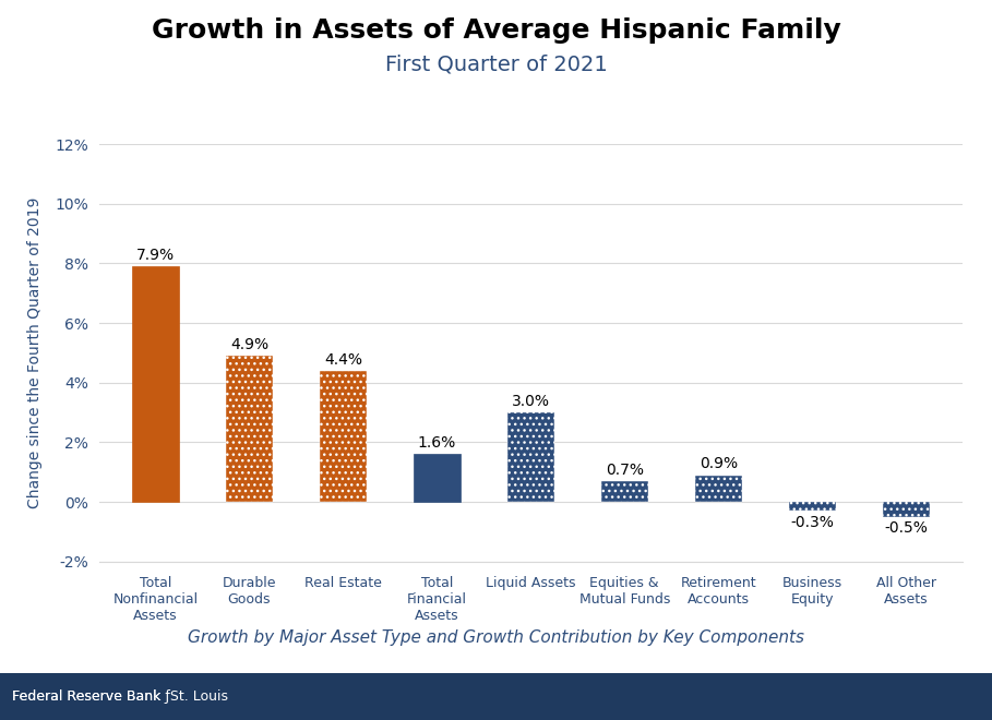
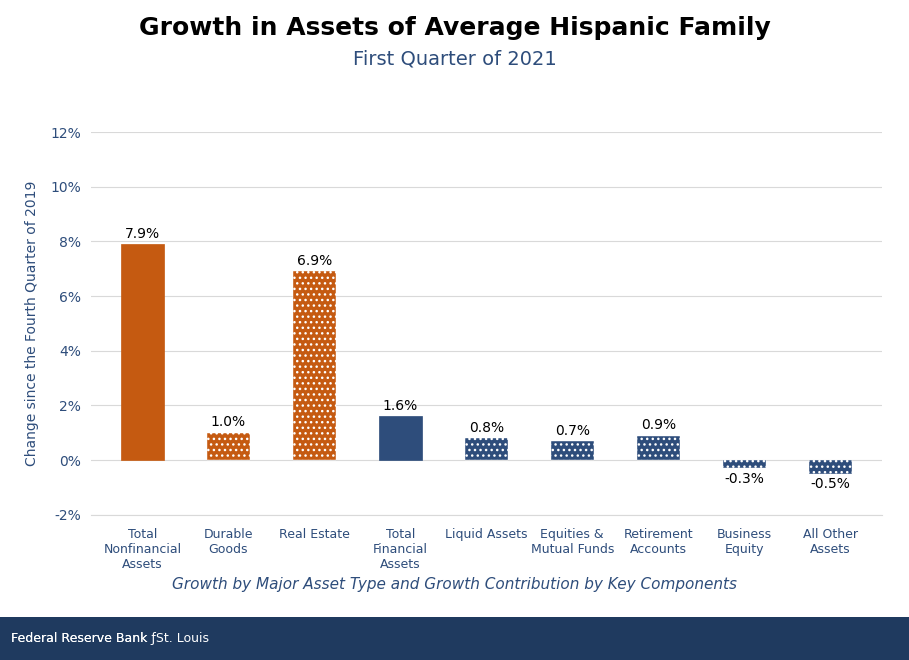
Durable Goods: 4.9% -> 1.0%
Real Estate: 4.4% -> 6.9%
Liquid Assets: 3.0% -> 0.8%
